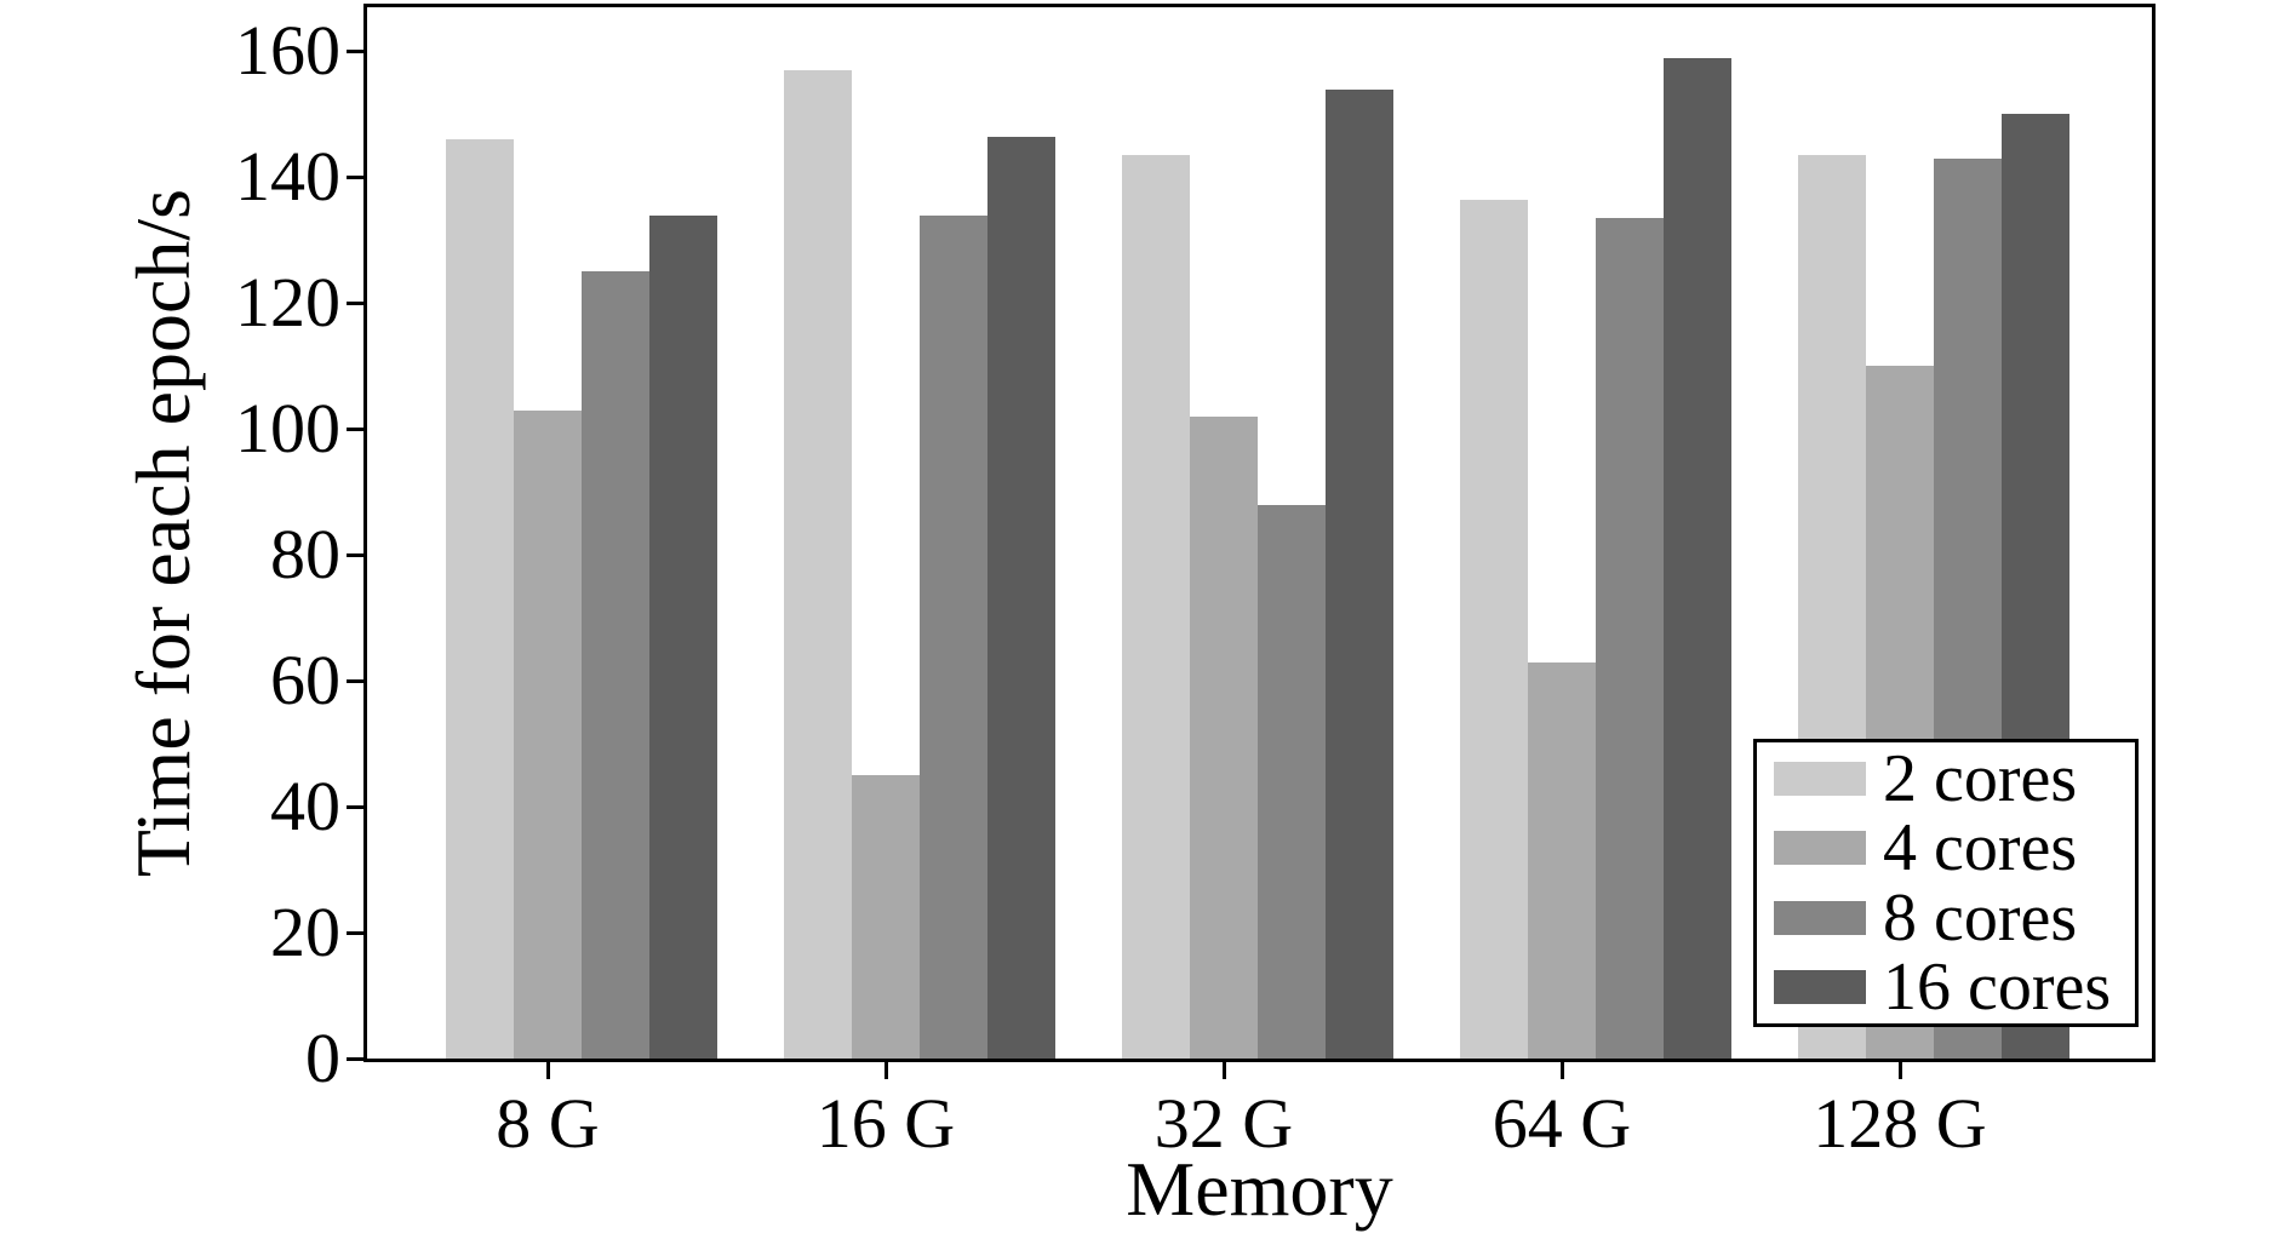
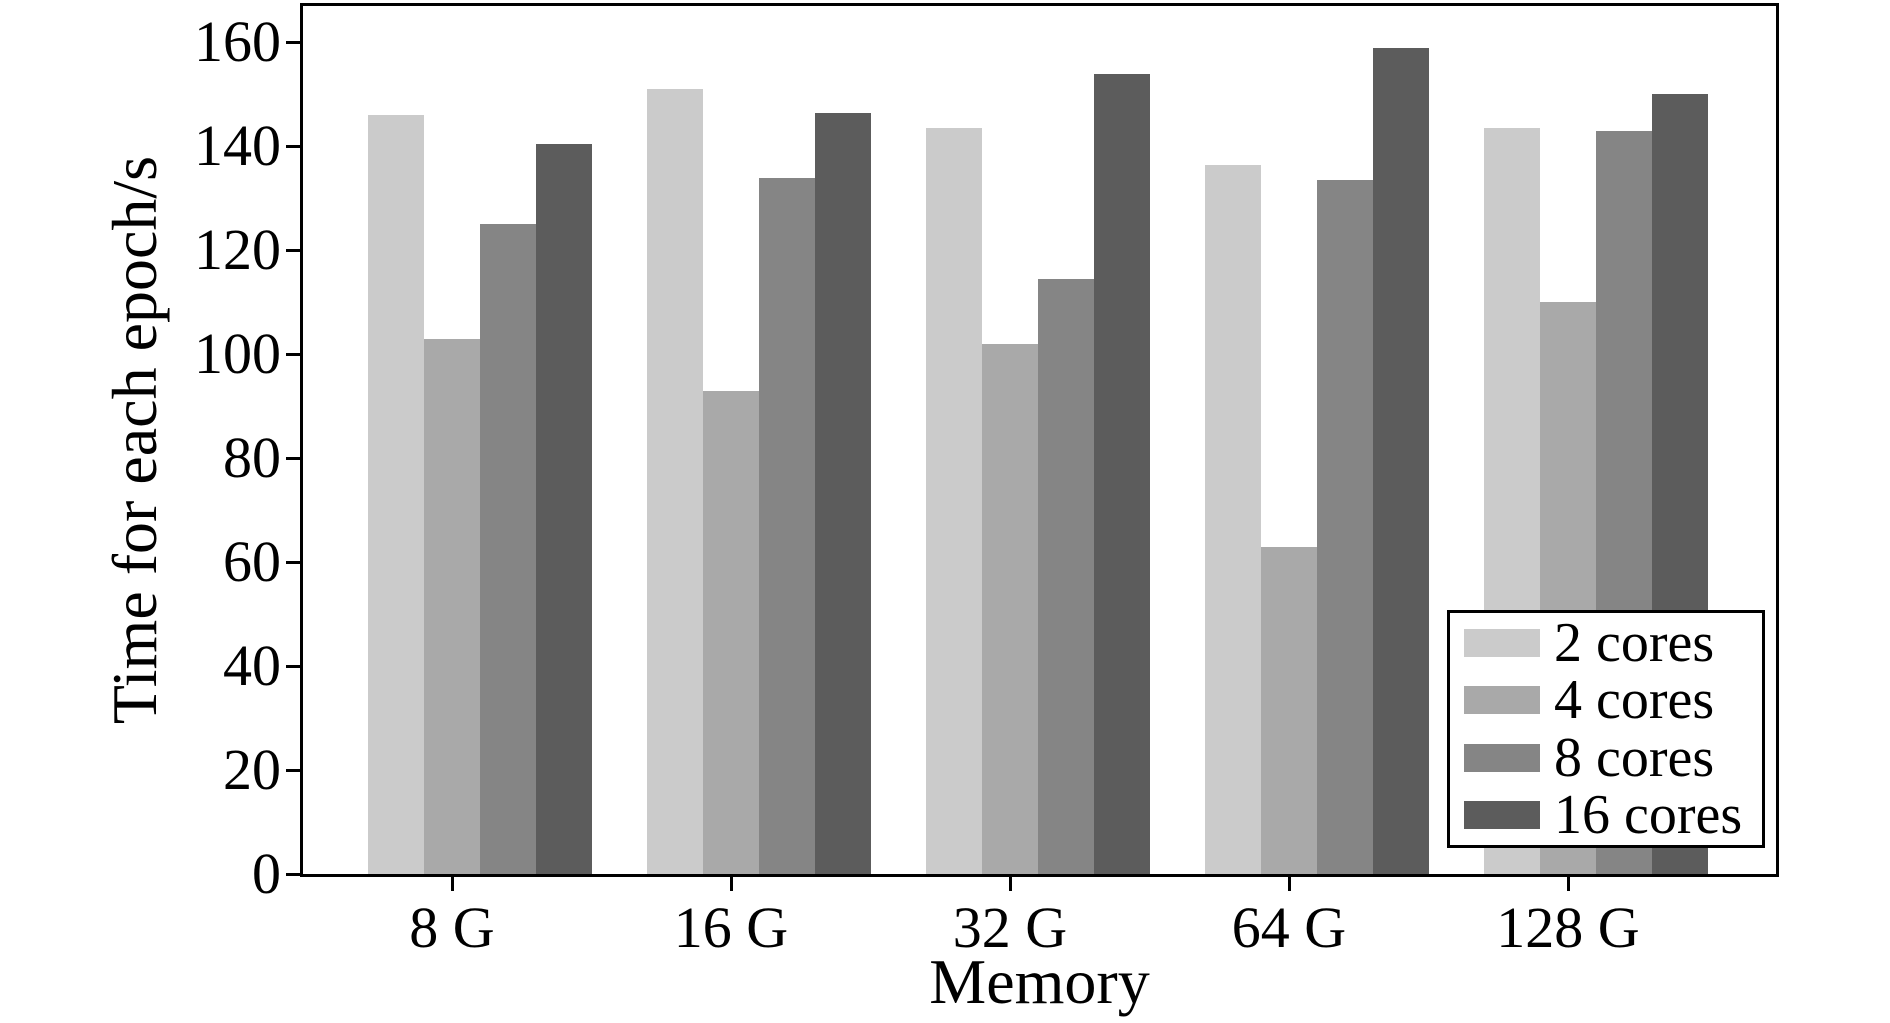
16 cores/8 G: 134 -> 140
2 cores/16 G: 157 -> 151
4 cores/16 G: 45 -> 93
8 cores/32 G: 88 -> 114
